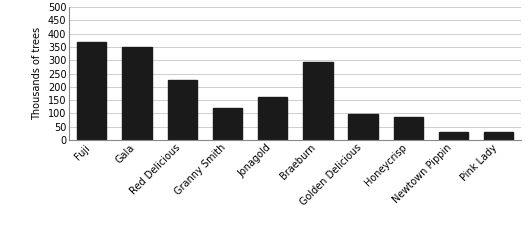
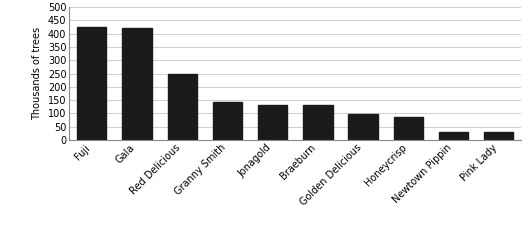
Fuji: 370 -> 425
Gala: 350 -> 420
Red Delicious: 225 -> 248
Granny Smith: 120 -> 143
Jonagold: 160 -> 130
Braeburn: 295 -> 130
